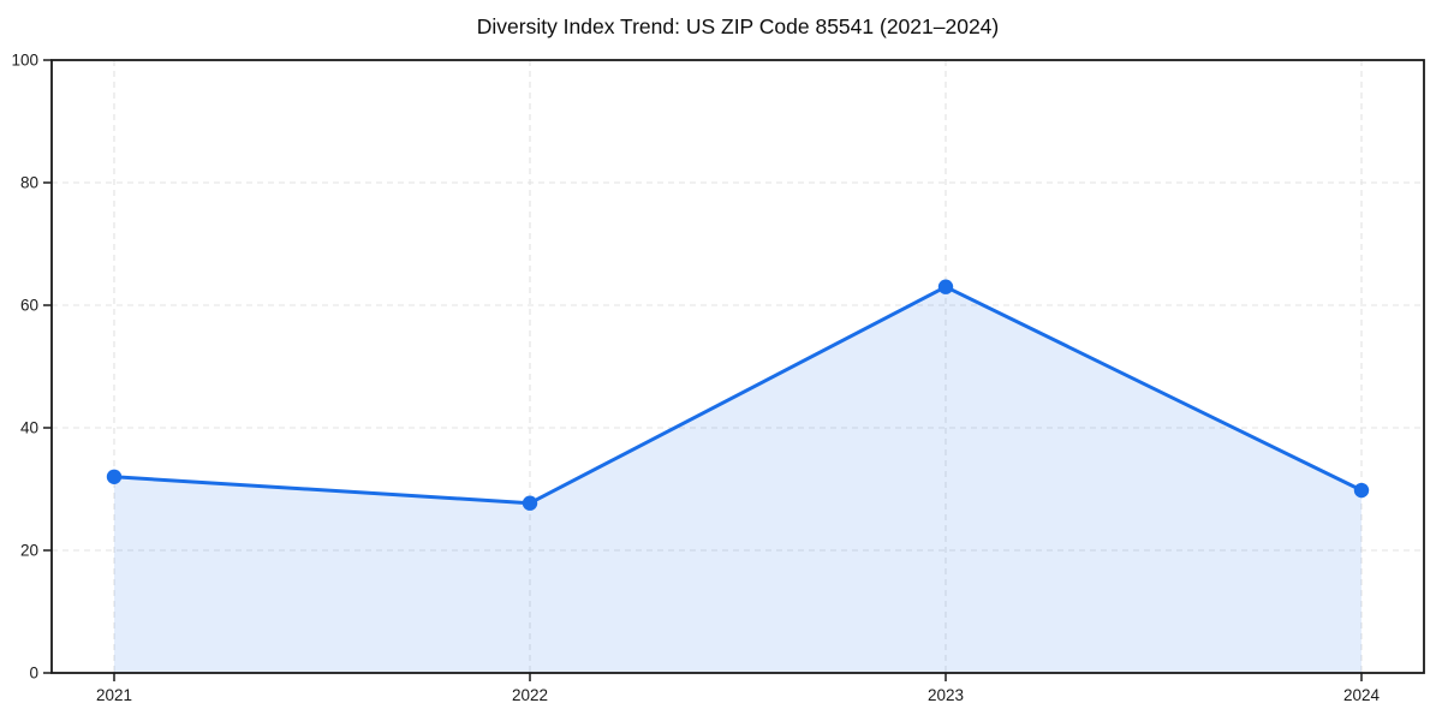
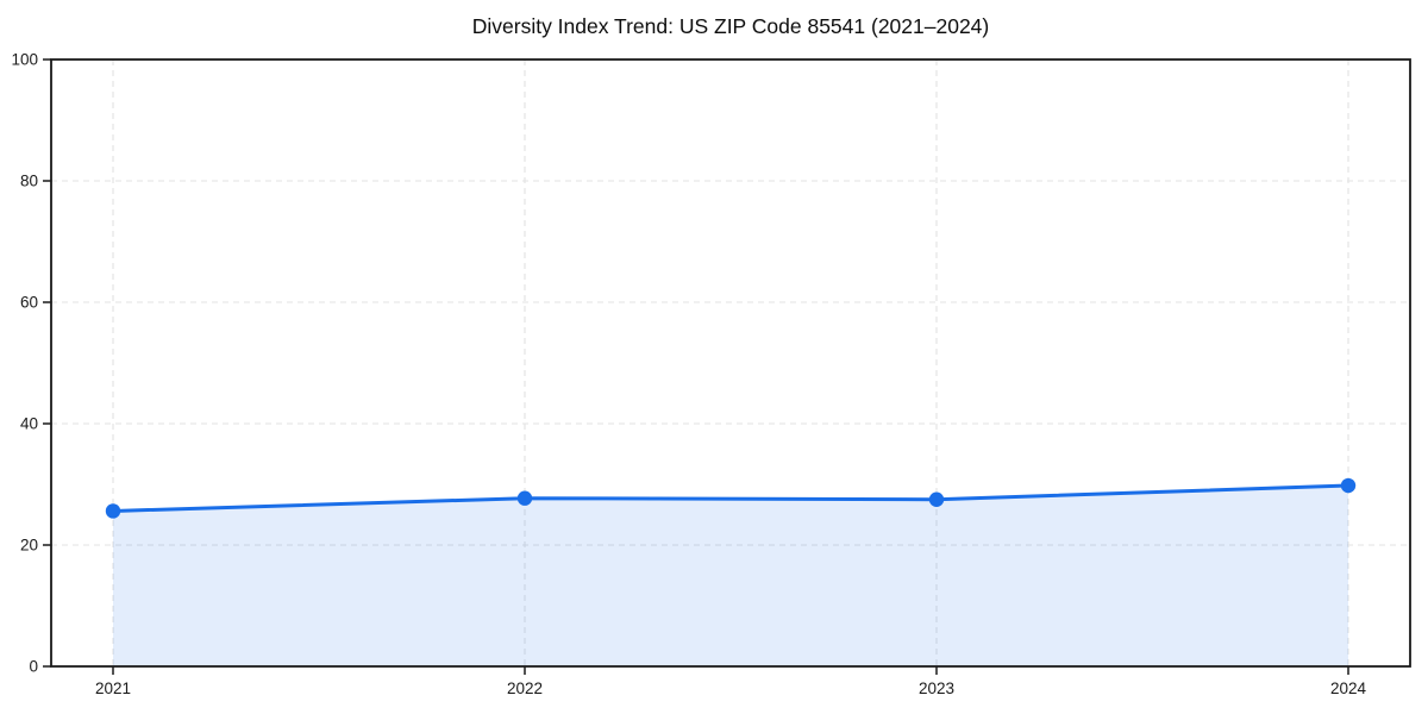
2021: 32 -> 26
2023: 63 -> 28
